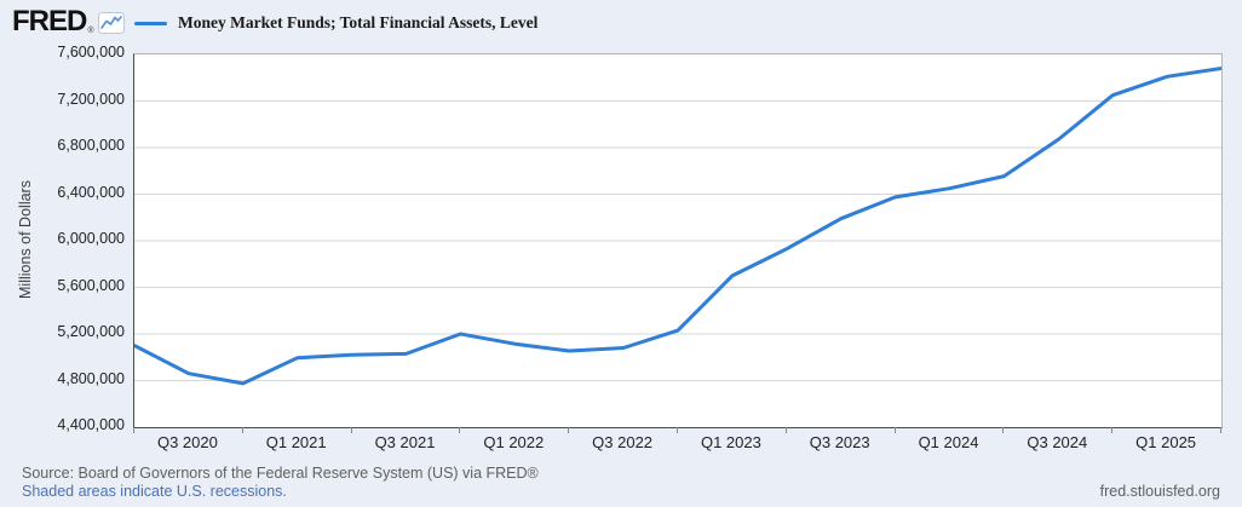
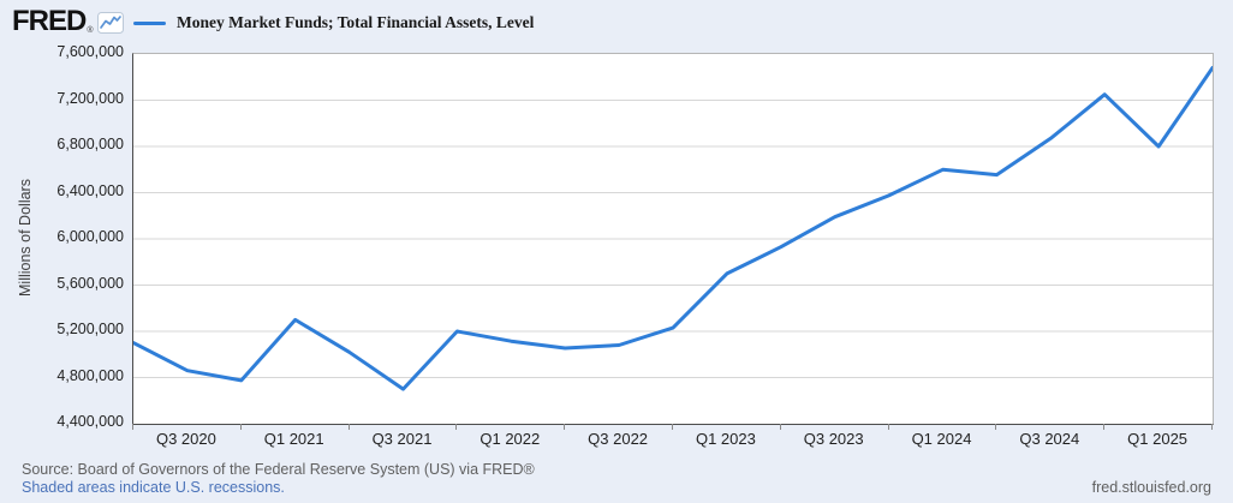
Q1 2021: 5000000 -> 5300000
Q3 2021: 5000000 -> 4700000
Q1 2024: 6400000 -> 6600000
Q1 2025: 7400000 -> 6800000
